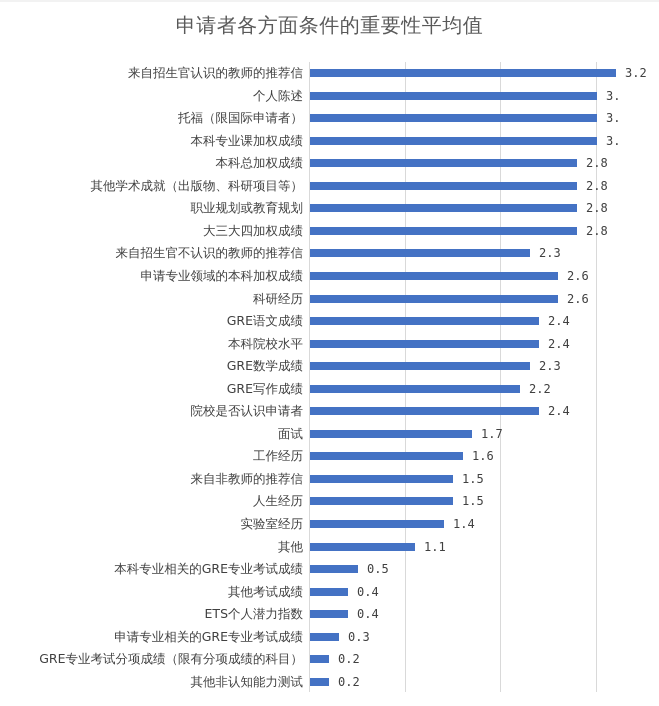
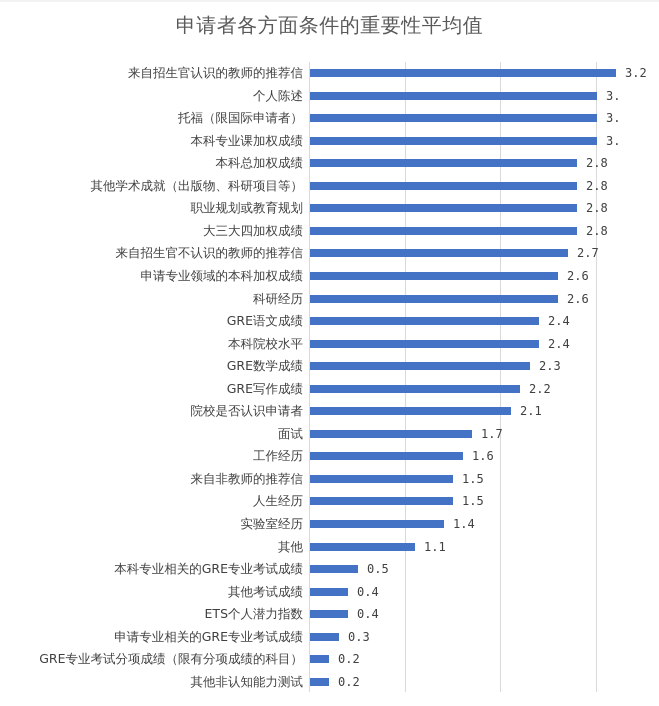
来自招生官不认识的教师的推荐信: 2.3 -> 2.7
院校是否认识申请者: 2.4 -> 2.1
